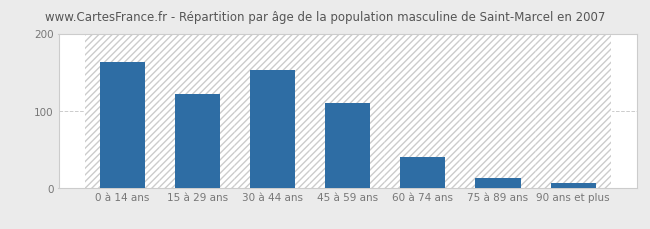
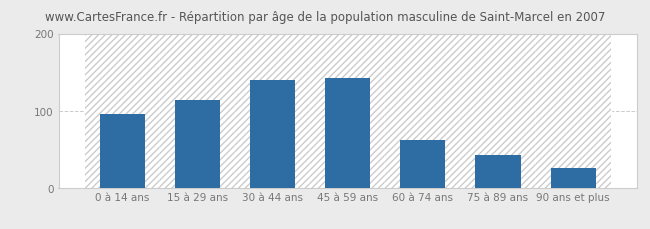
0 à 14 ans: 163 -> 96
15 à 29 ans: 122 -> 114
30 à 44 ans: 152 -> 140
45 à 59 ans: 110 -> 142
60 à 74 ans: 40 -> 62
75 à 89 ans: 13 -> 42
90 ans et plus: 6 -> 26
